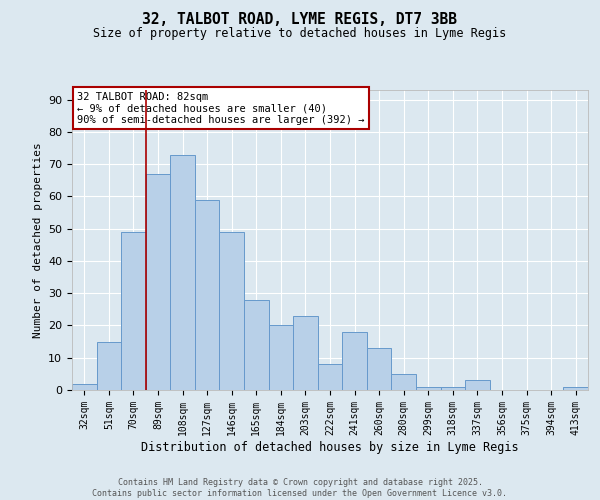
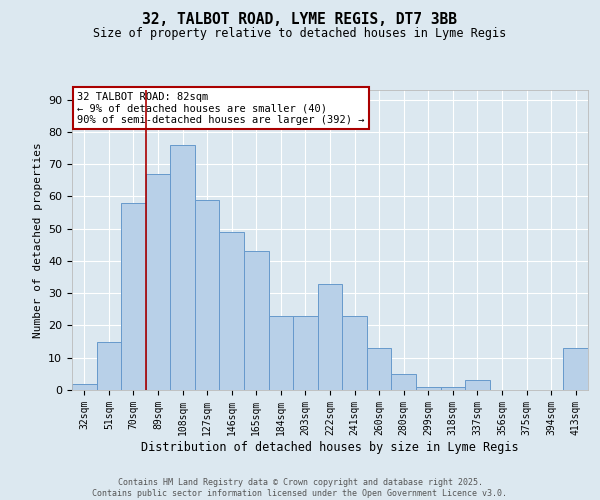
70sqm: 49 -> 58
108sqm: 73 -> 76
165sqm: 28 -> 43
184sqm: 20 -> 23
222sqm: 8 -> 33
241sqm: 18 -> 23
413sqm: 1 -> 13
